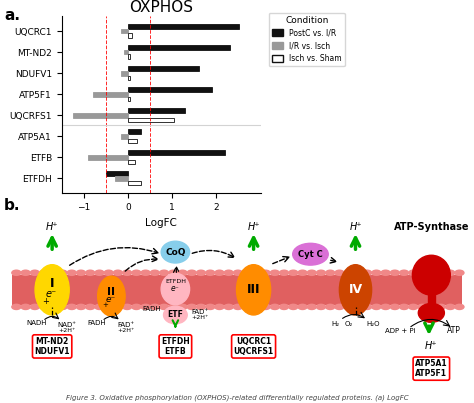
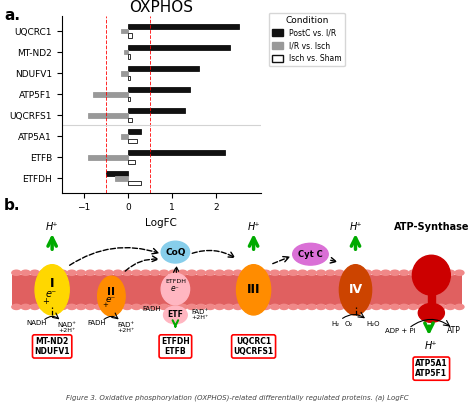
PostC vs. I/R/ATP5F1: 1.9 -> 1.4
I/R vs. Isch/UQCRFS1: -1.25 -> -0.90
Isch vs. Sham/UQCRFS1: 1.05 -> 0.10
